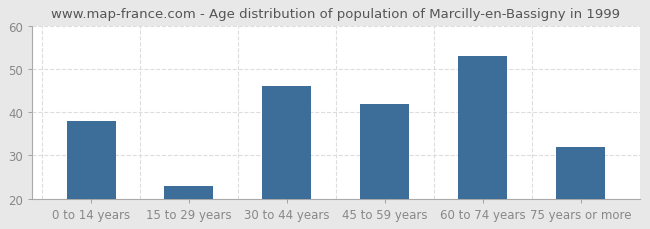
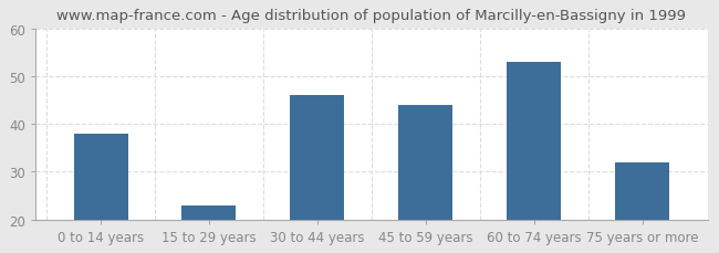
45 to 59 years: 42 -> 44
